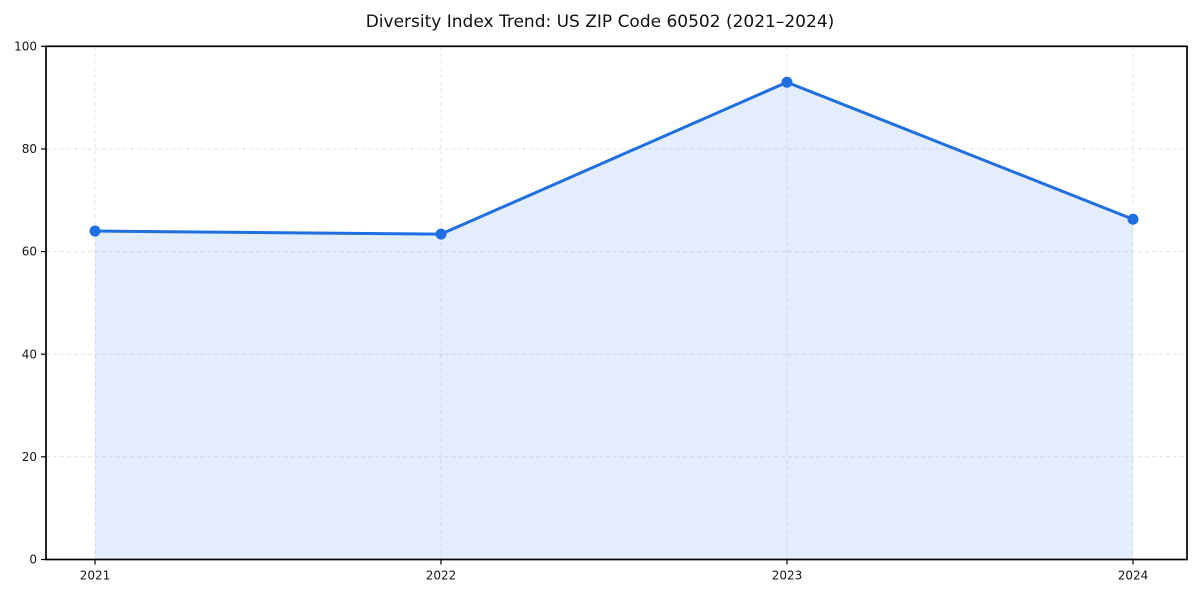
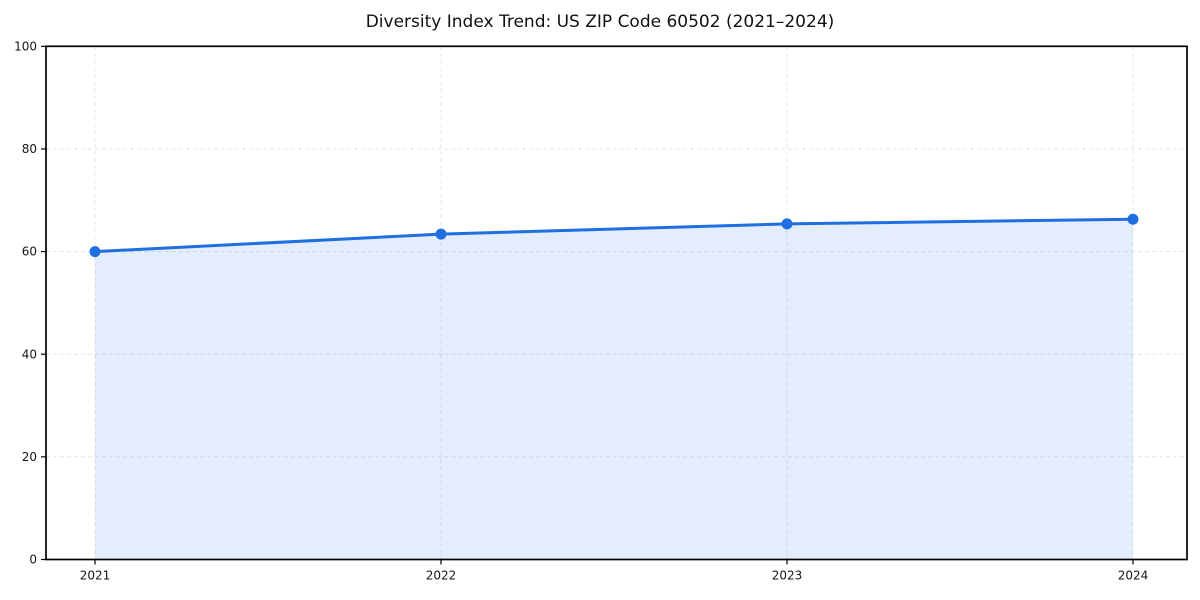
2021: 64 -> 60
2023: 93 -> 65
